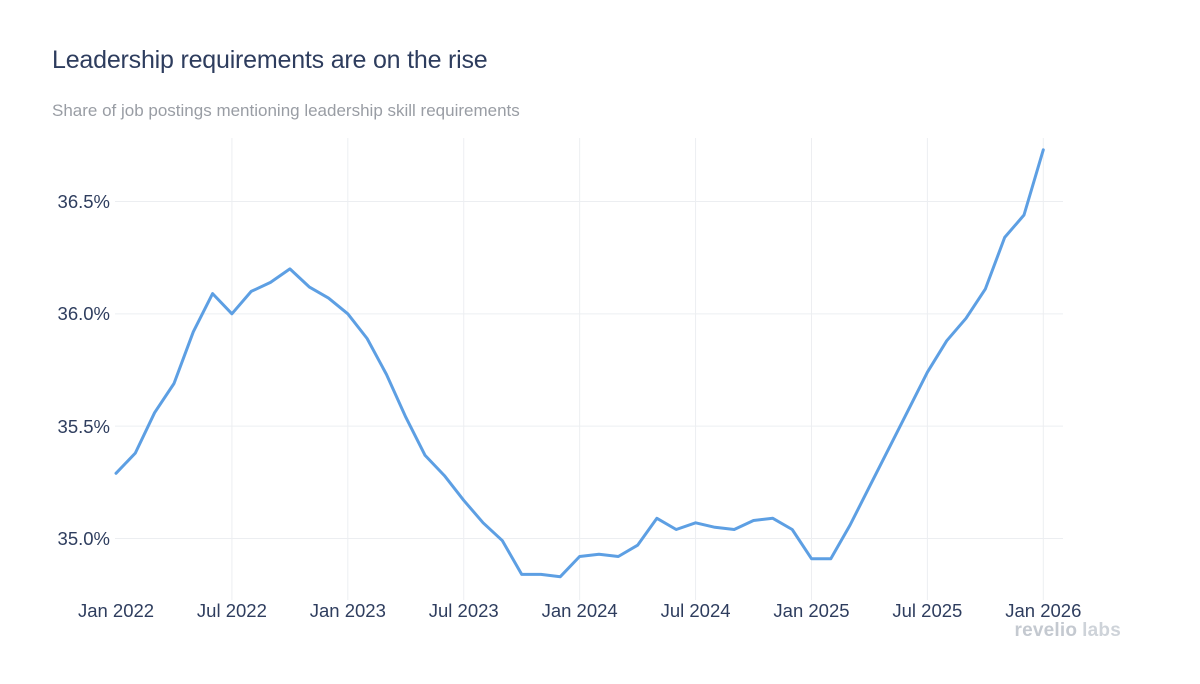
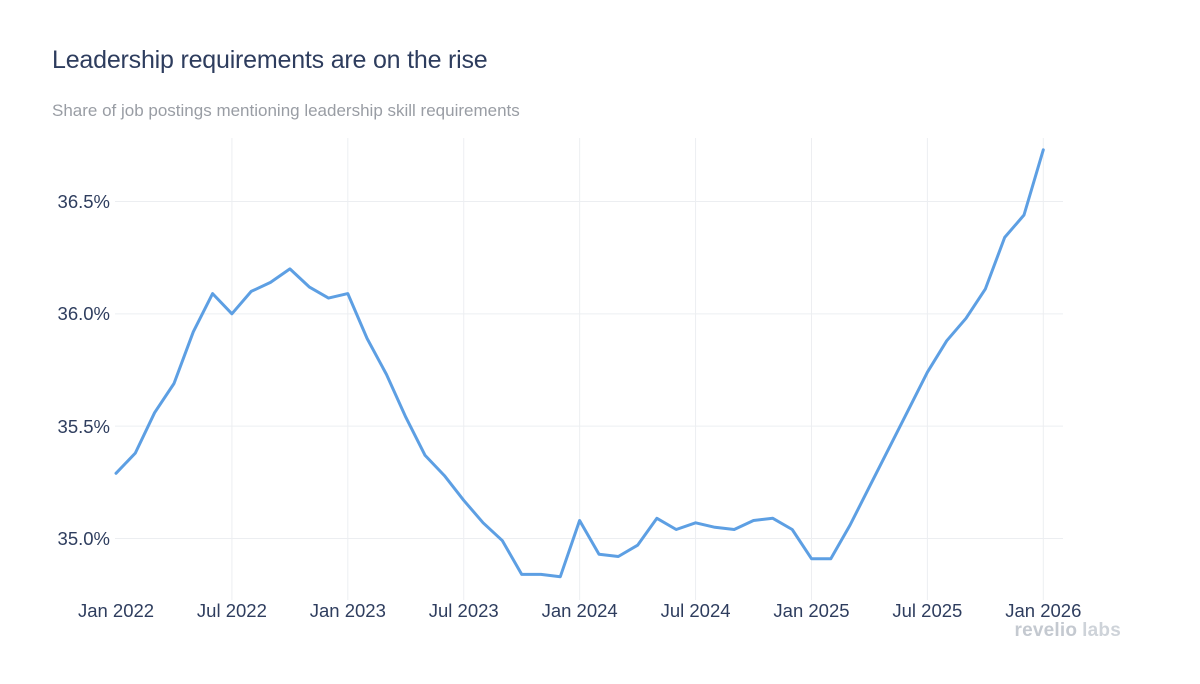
Jan 2023: 36.00% -> 36.09%
Jan 2024: 34.92% -> 35.08%
